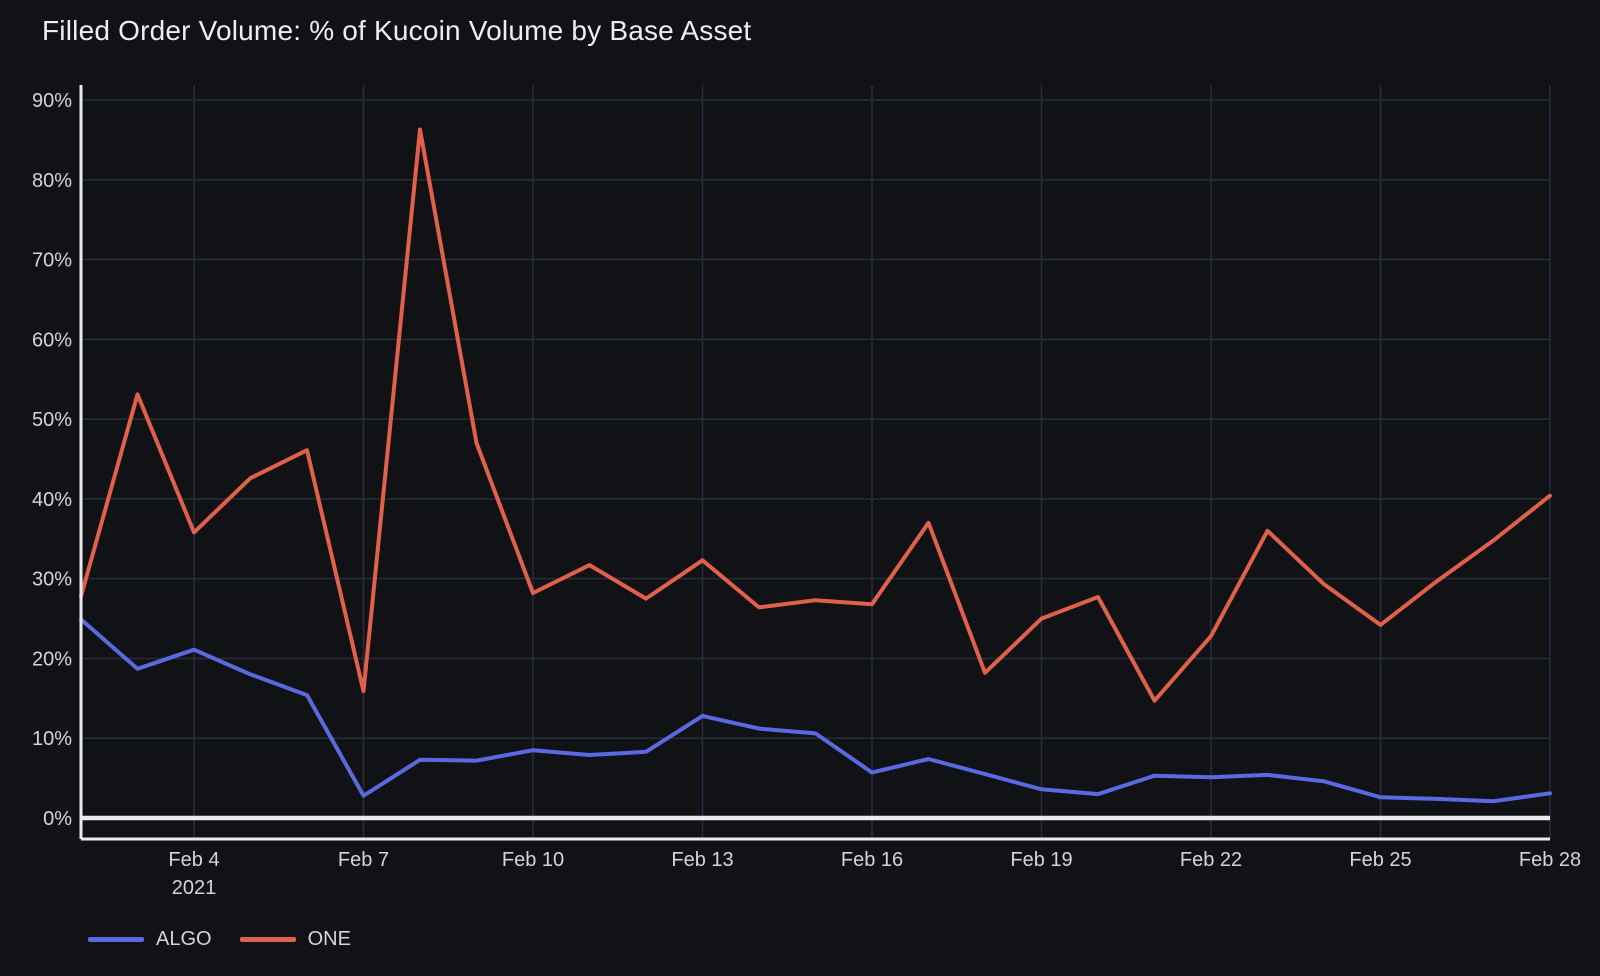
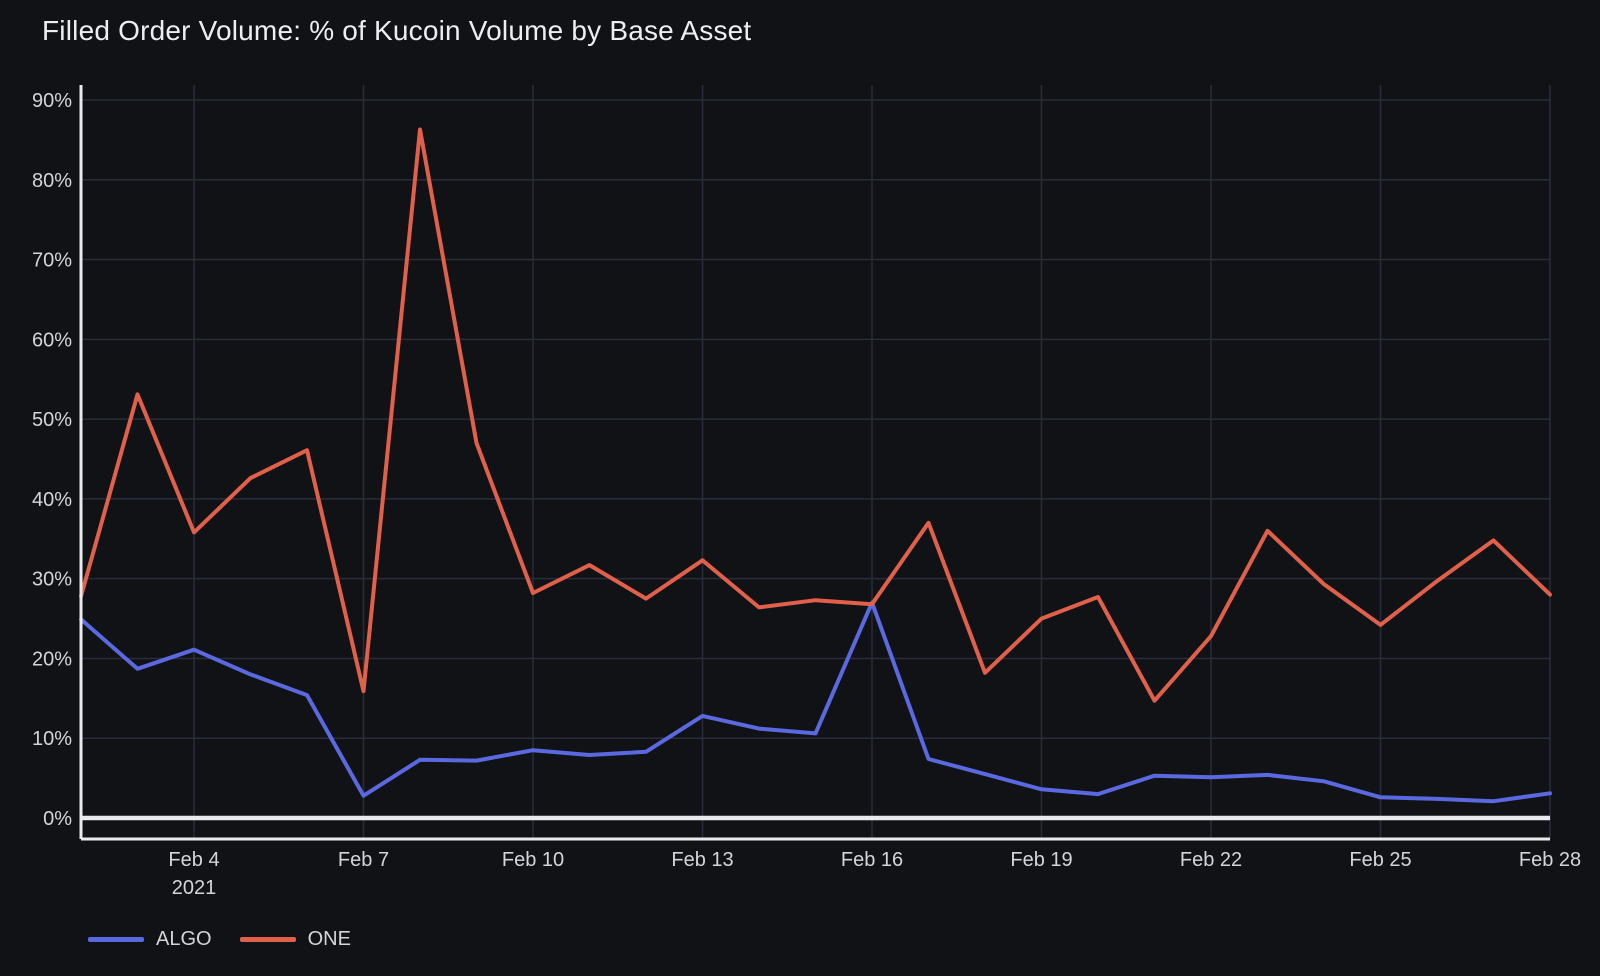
ALGO/Feb 16: 6% -> 27%
ONE/Feb 28: 40% -> 28%
